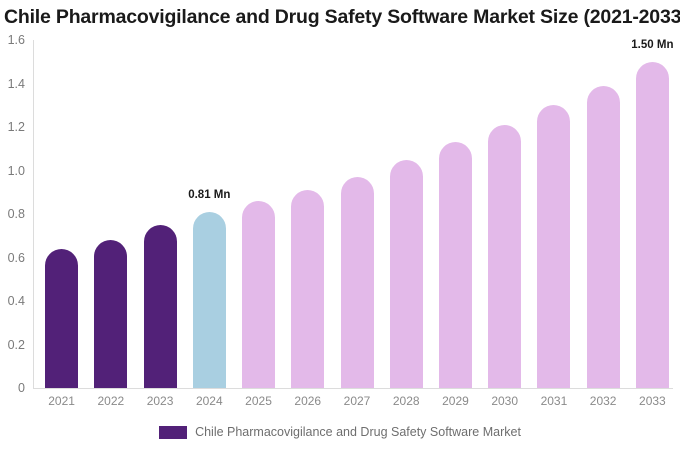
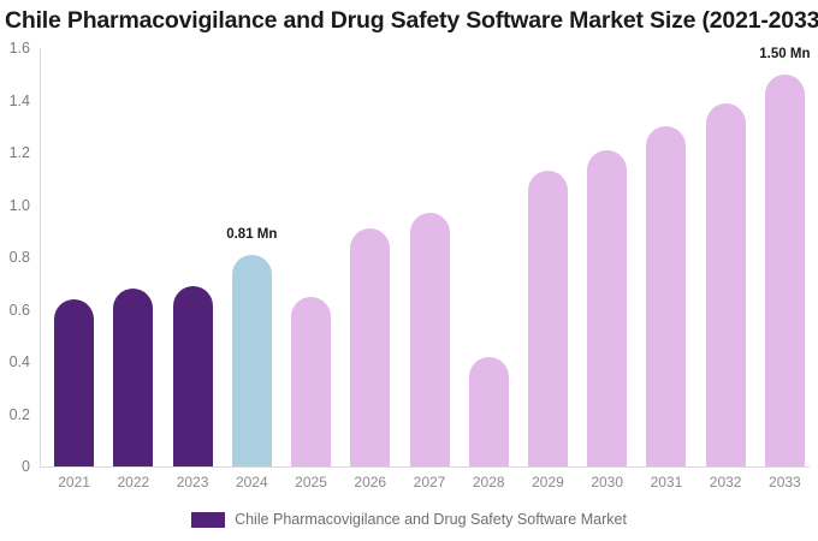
2023: 0.75 -> 0.69
2025: 0.86 -> 0.65
2028: 1.05 -> 0.42
